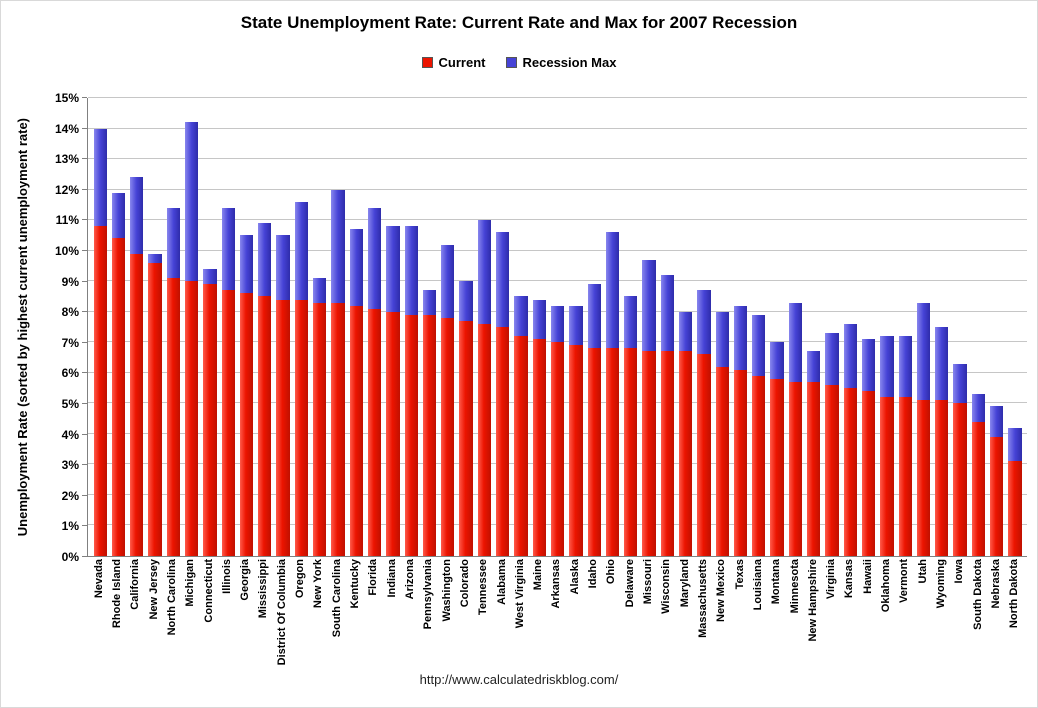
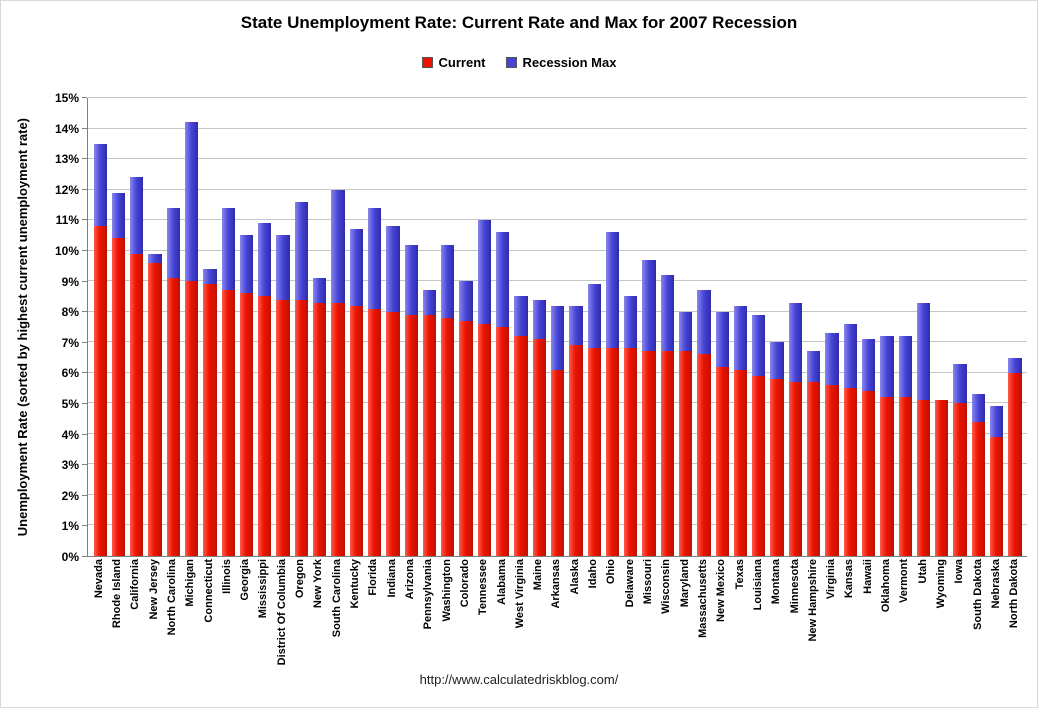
Recession Max/Nevada: 14.0% -> 13.5%
Recession Max/Arizona: 10.8% -> 10.2%
Current/Arkansas: 7.0% -> 6.1%
Recession Max/Wyoming: 7.5% -> 4.4%
Current/North Dakota: 3.1% -> 6.0%
Recession Max/North Dakota: 4.2% -> 6.5%
